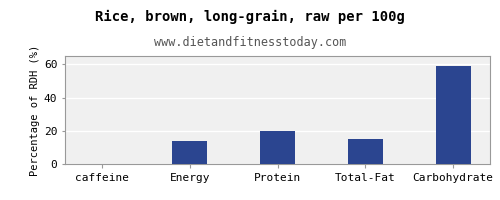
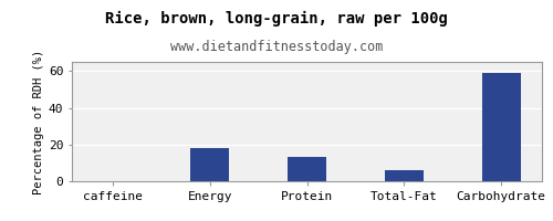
Energy: 14 -> 18
Protein: 20 -> 13
Total-Fat: 15 -> 6
